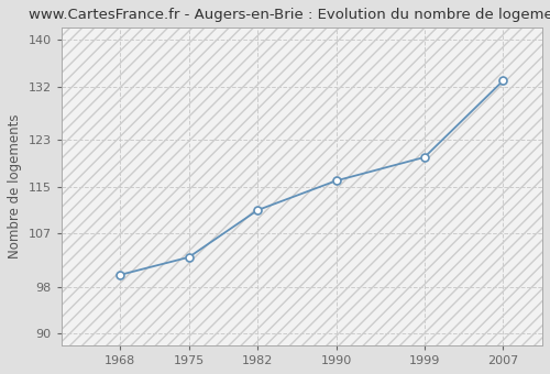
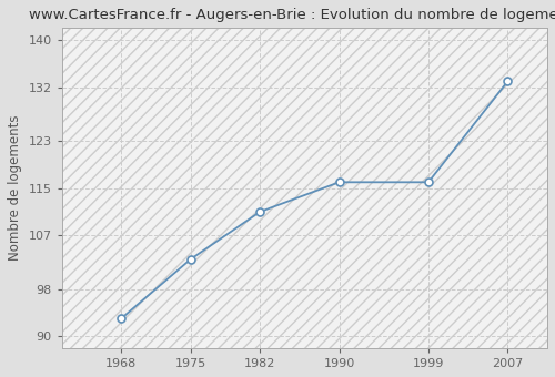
1968: 100 -> 93
1999: 120 -> 116
